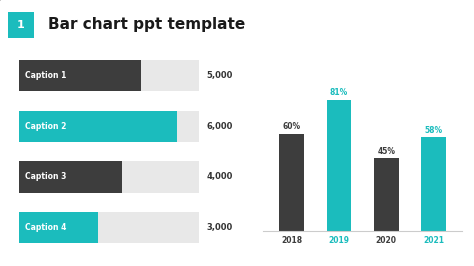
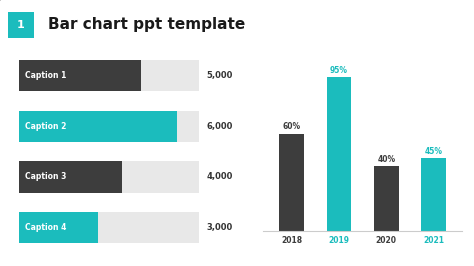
2019: 81% -> 95%
2020: 45% -> 40%
2021: 58% -> 45%
